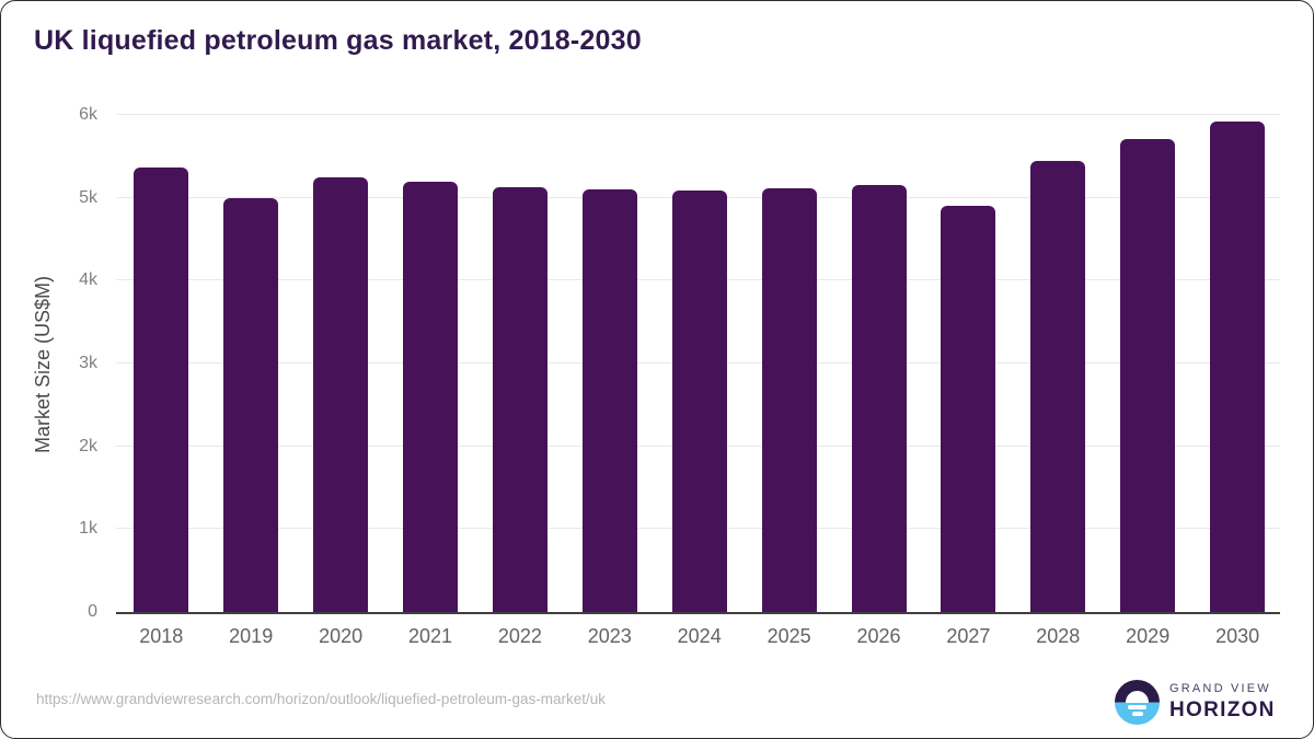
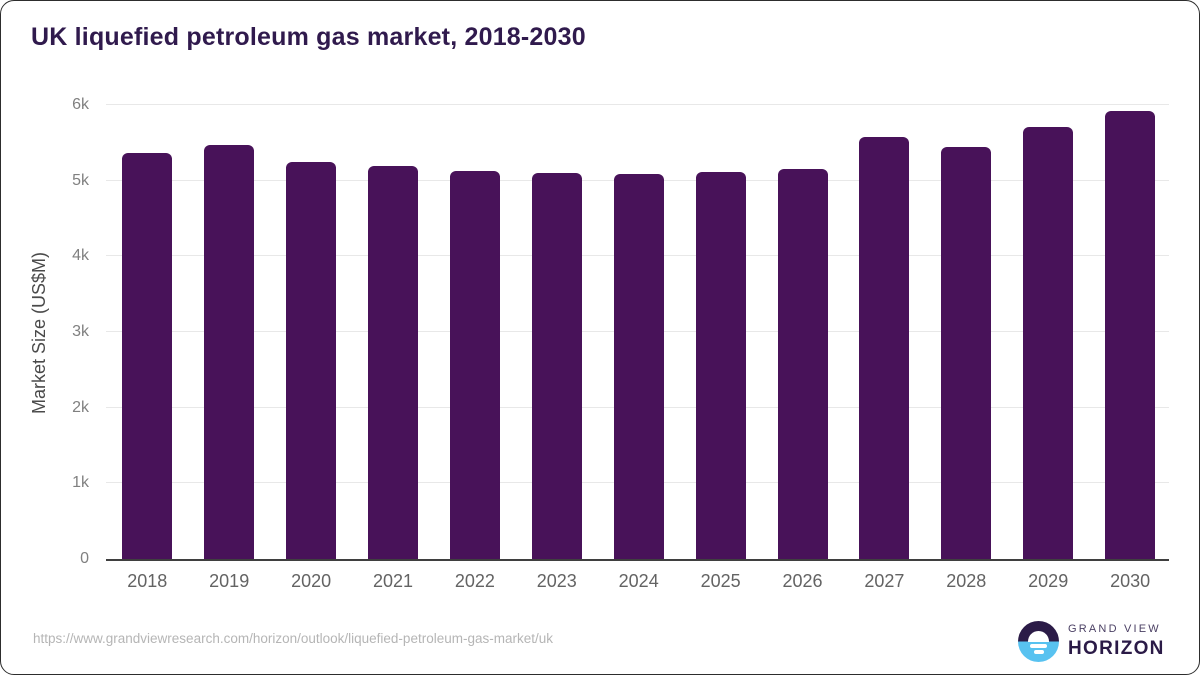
2019: 5.0k -> 5.5k
2027: 4.9k -> 5.6k
